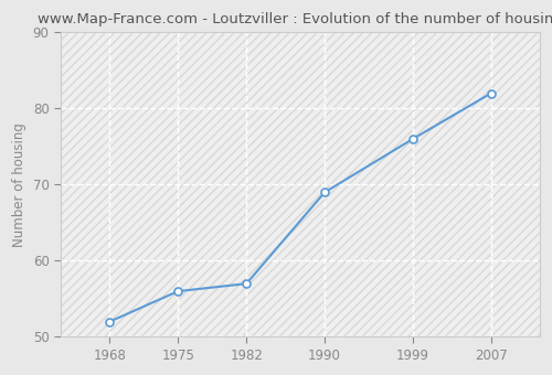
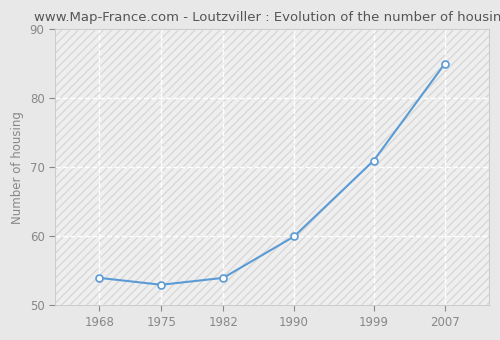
1968: 52 -> 54
1975: 56 -> 53
1982: 57 -> 54
1990: 69 -> 60
1999: 76 -> 71
2007: 82 -> 85
